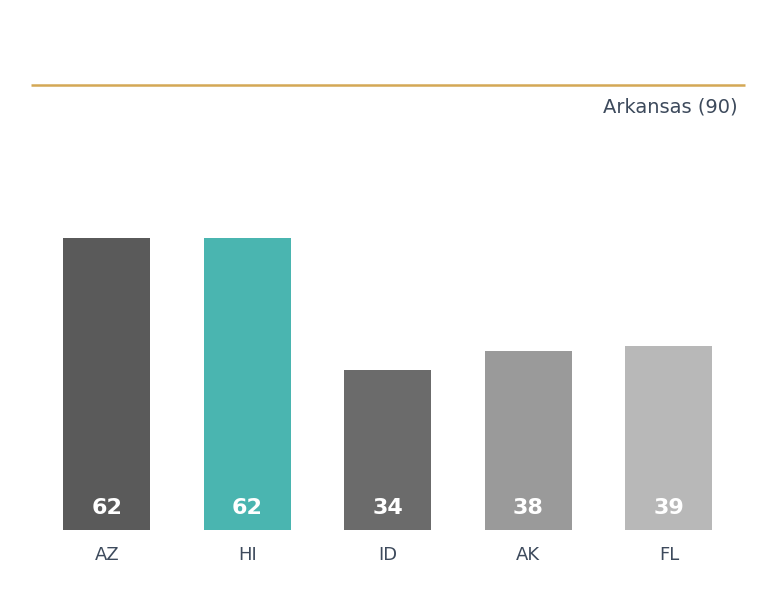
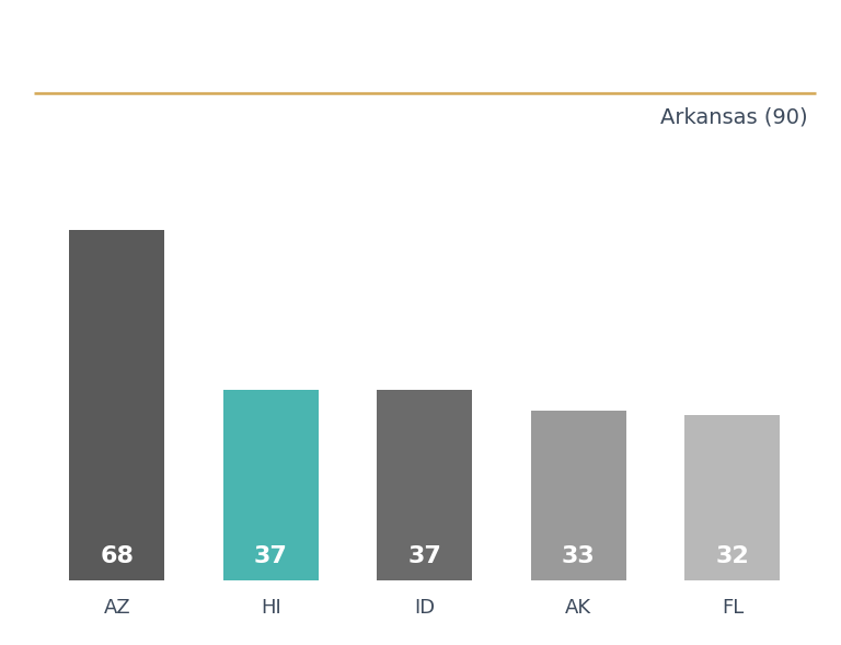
AZ: 62 -> 68
HI: 62 -> 37
ID: 34 -> 37
AK: 38 -> 33
FL: 39 -> 32
